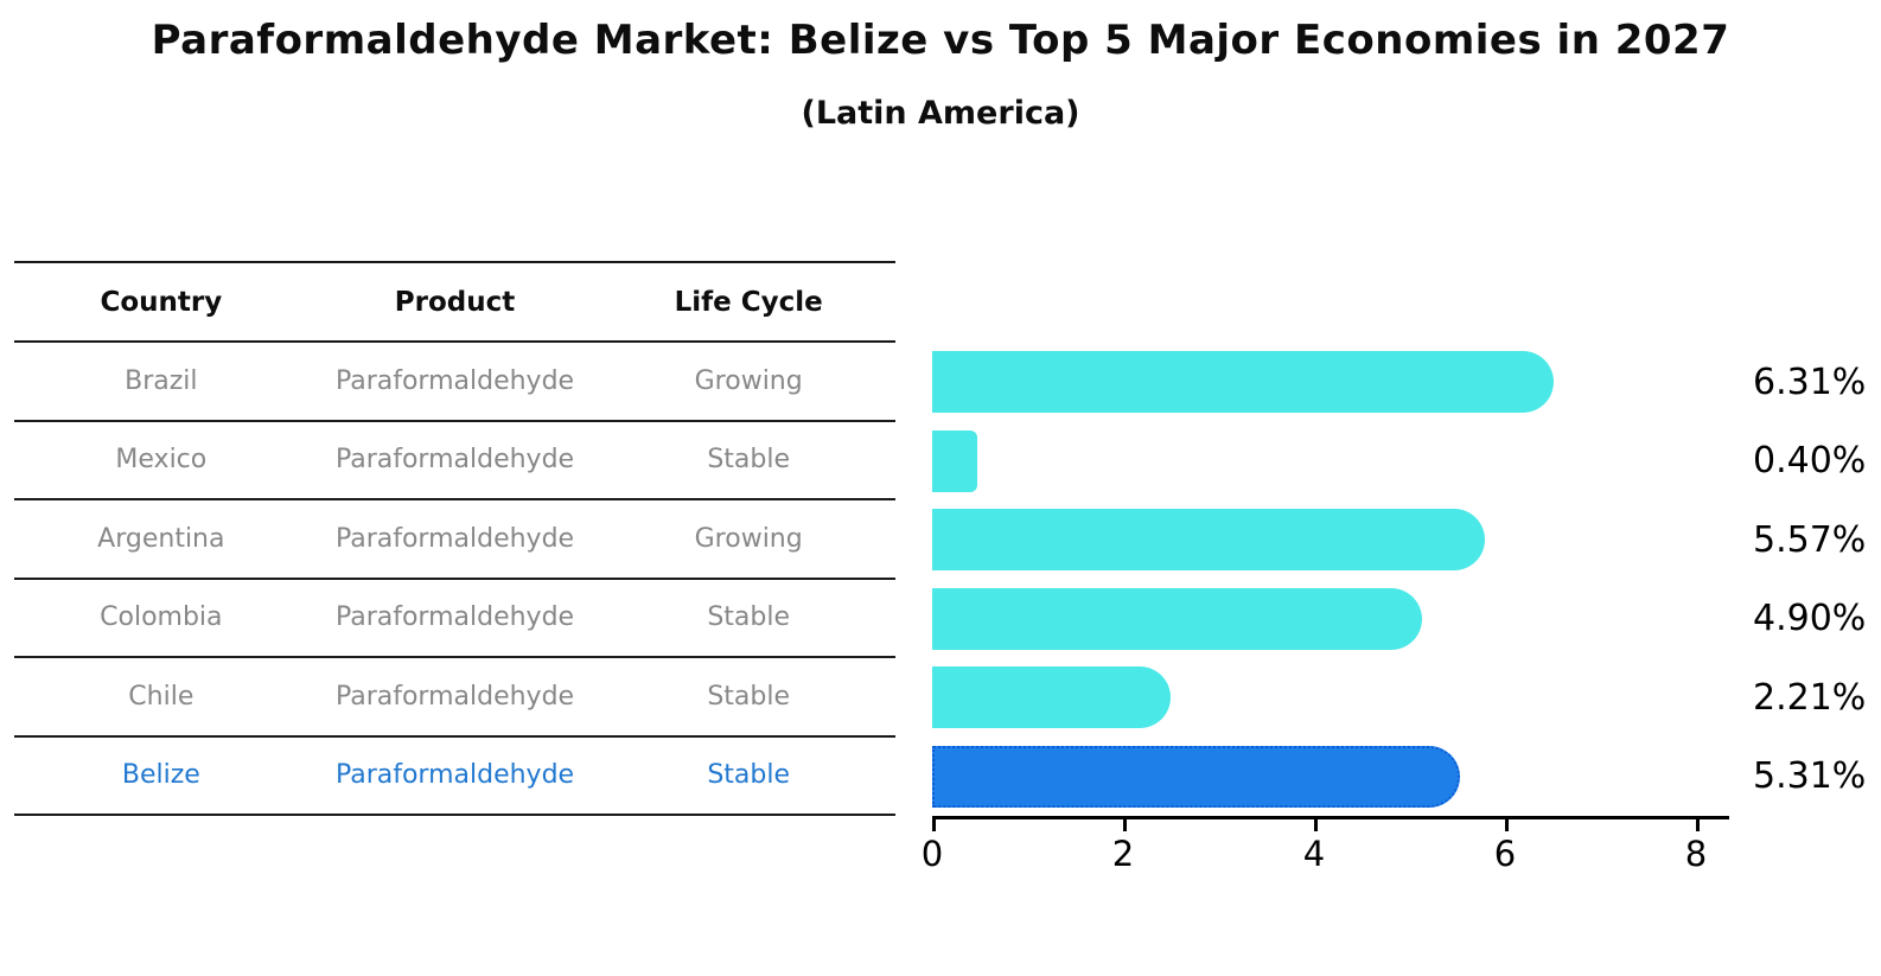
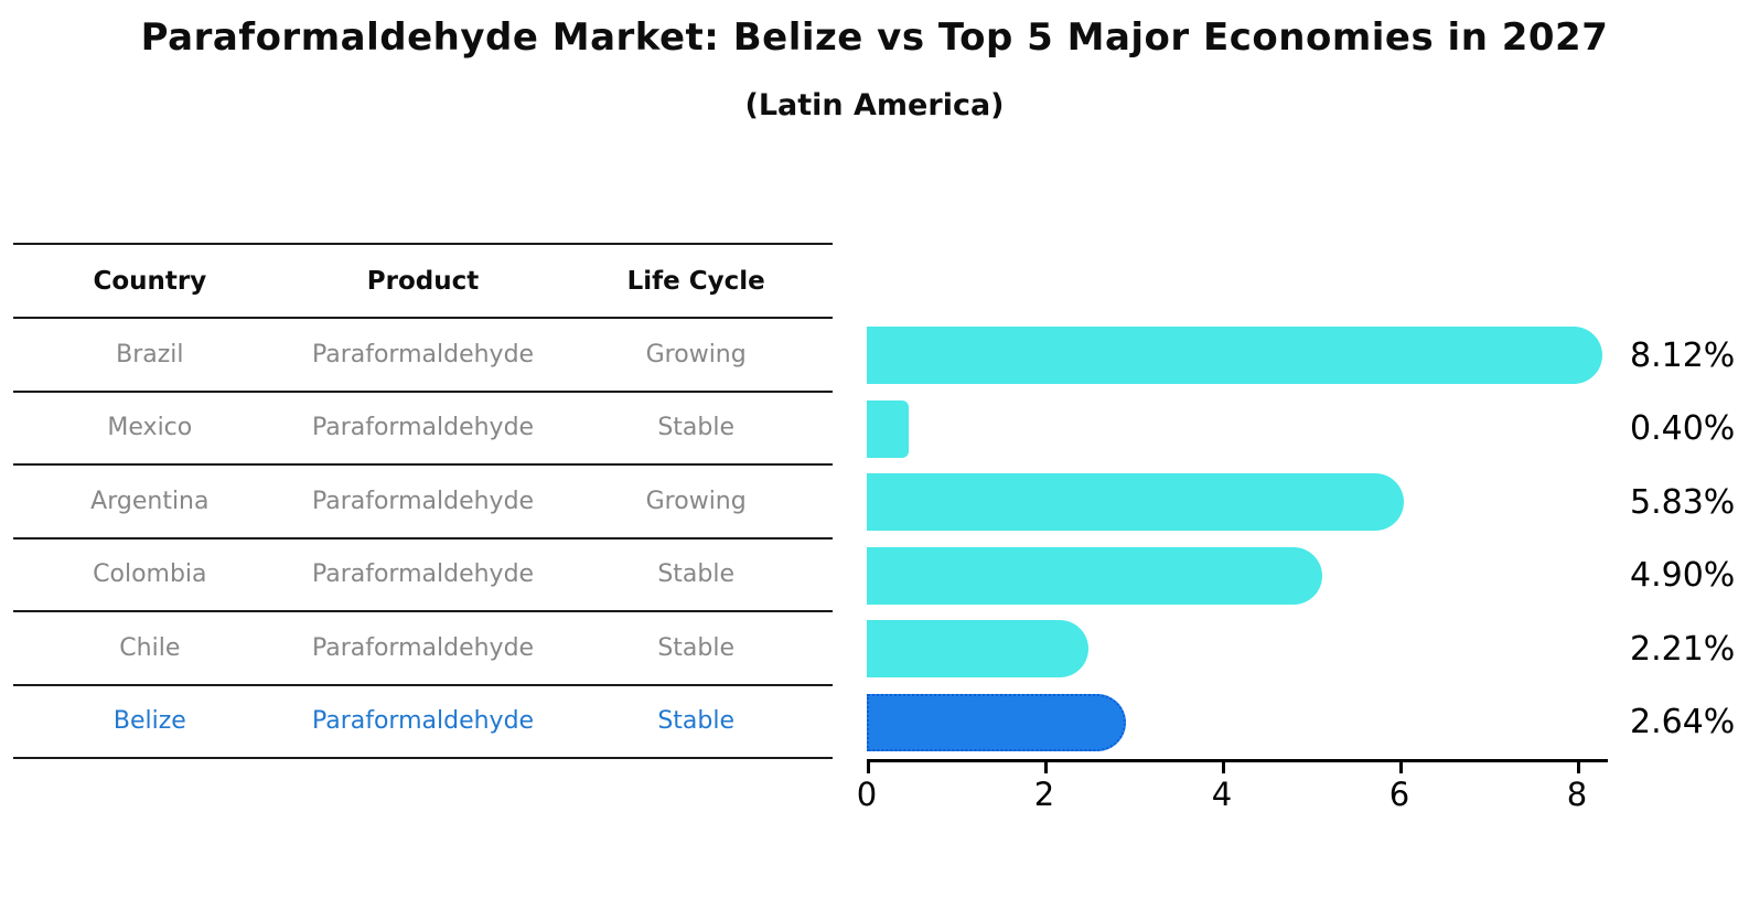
Brazil: 6.31% -> 8.12%
Argentina: 5.57% -> 5.83%
Belize: 5.31% -> 2.64%
